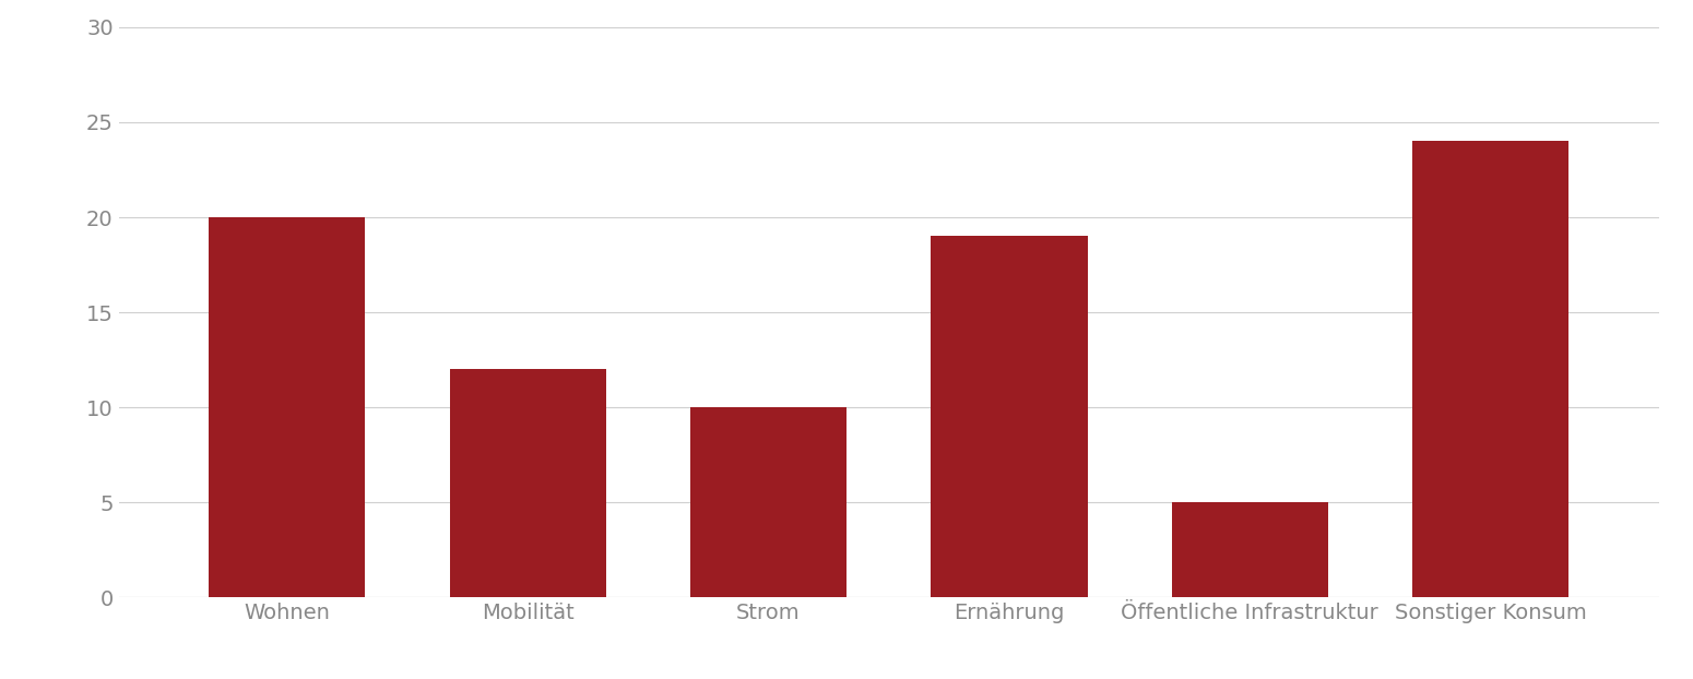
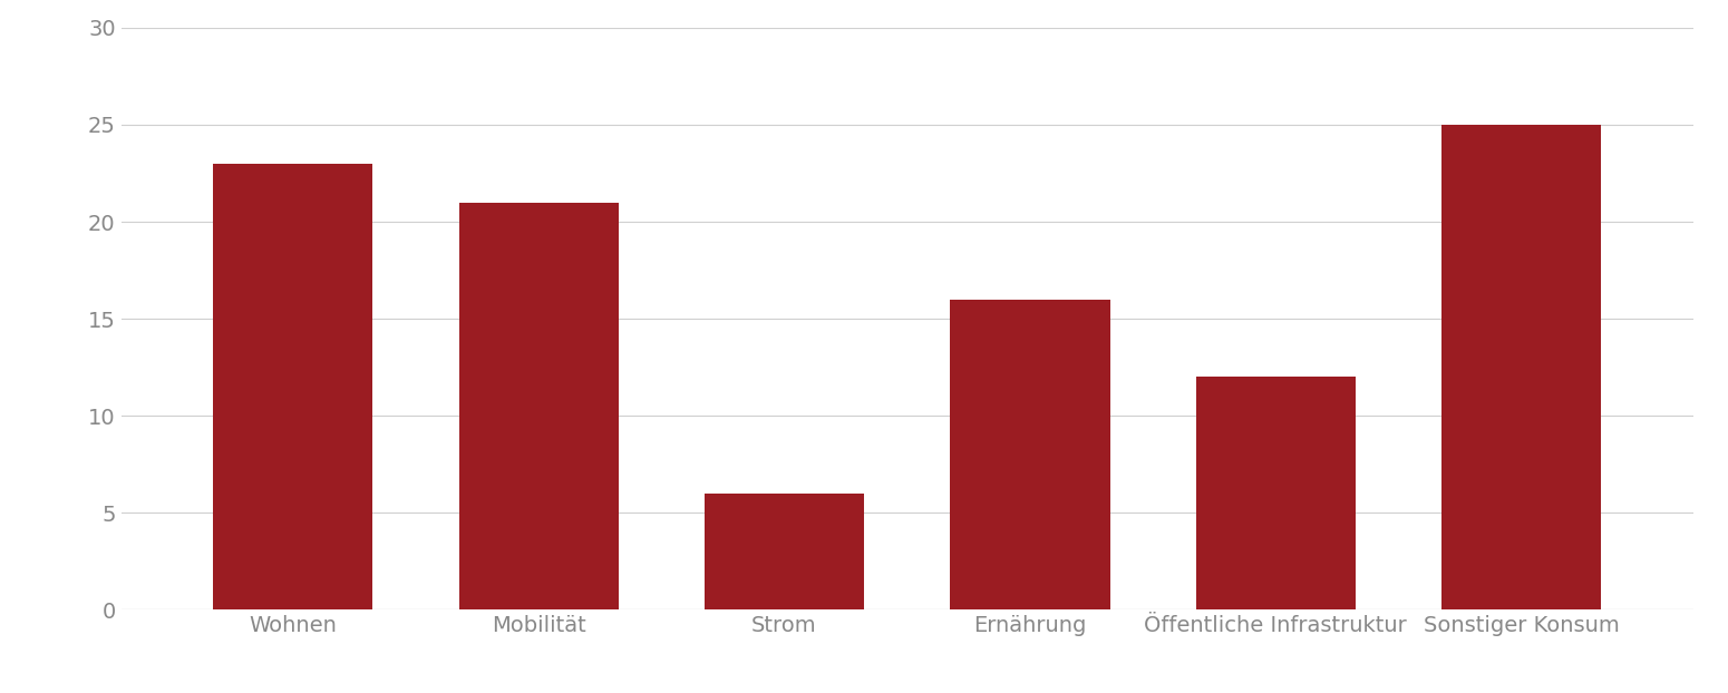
Wohnen: 20 -> 23
Mobilität: 12 -> 21
Strom: 10 -> 6
Ernährung: 19 -> 16
Öffentliche Infrastruktur: 5 -> 12
Sonstiger Konsum: 24 -> 25
